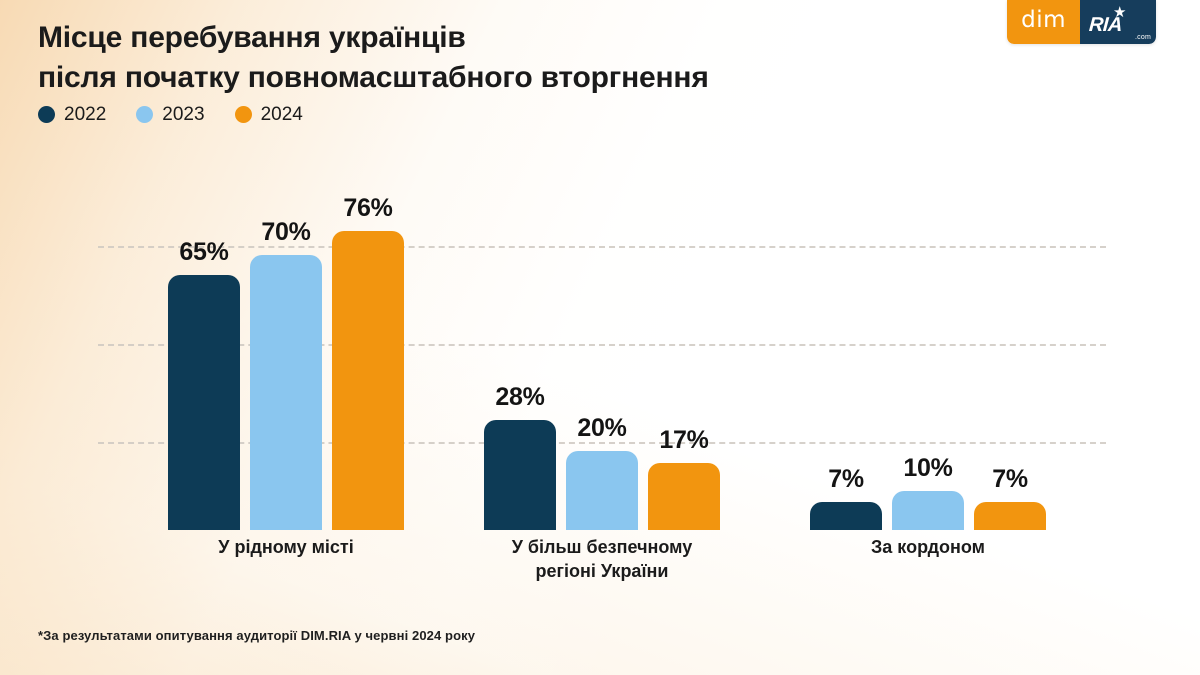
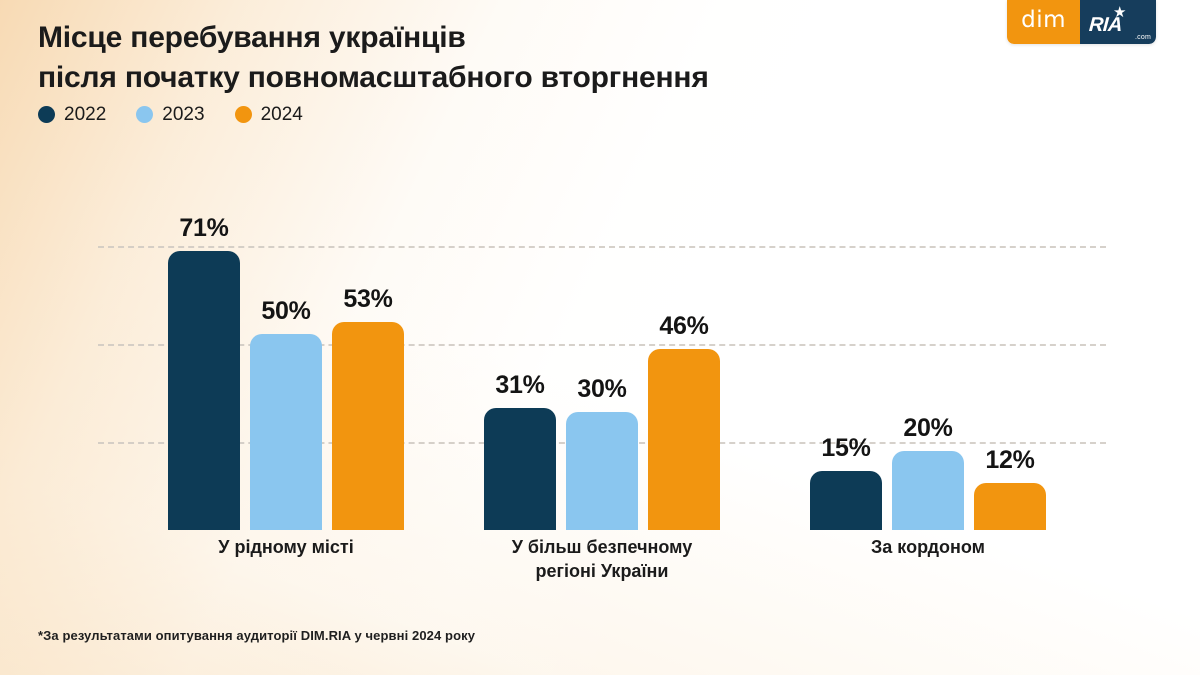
2022/У рідному місті: 65% -> 71%
2023/У рідному місті: 70% -> 50%
2024/У рідному місті: 76% -> 53%
2022/У більш безпечному регіоні України: 28% -> 31%
2023/У більш безпечному регіоні України: 20% -> 30%
2024/У більш безпечному регіоні України: 17% -> 46%
2022/За кордоном: 7% -> 15%
2023/За кордоном: 10% -> 20%
2024/За кордоном: 7% -> 12%
